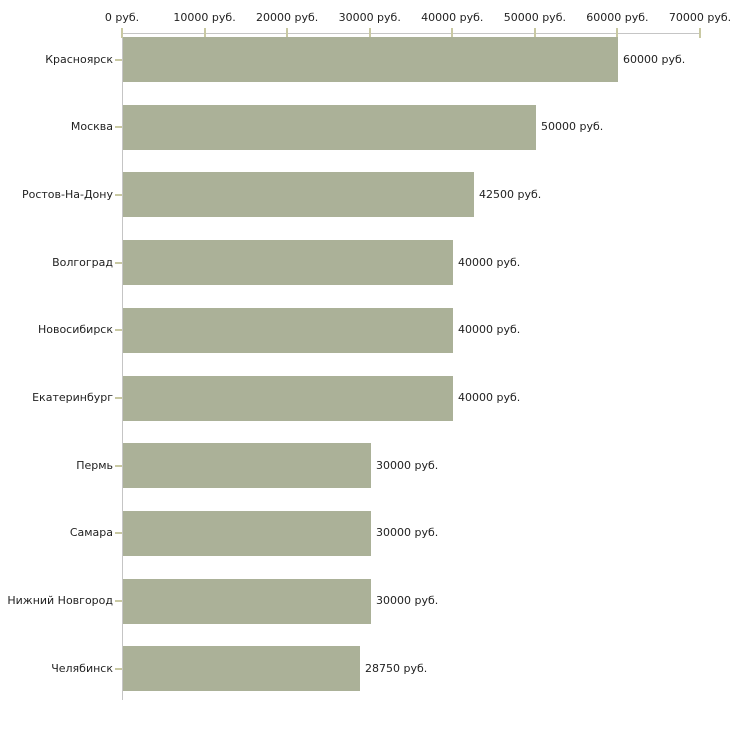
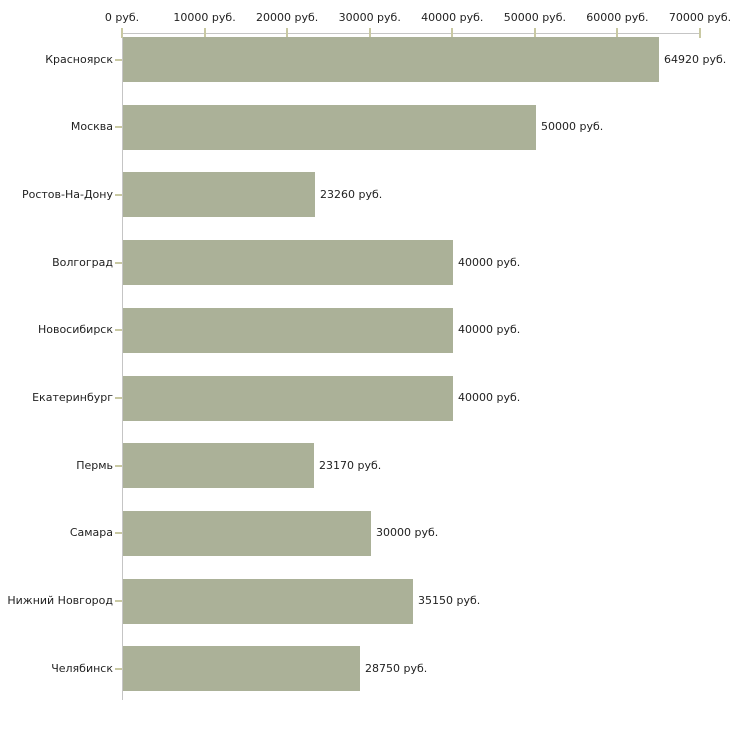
Красноярск: 60000 -> 64920
Ростов-На-Дону: 42500 -> 23260
Пермь: 30000 -> 23170
Нижний Новгород: 30000 -> 35150
